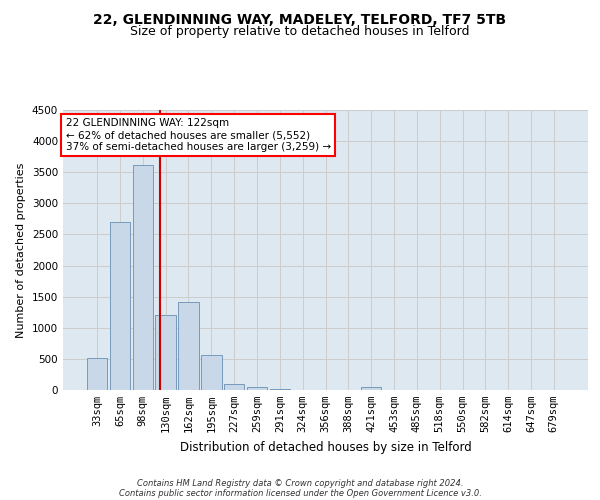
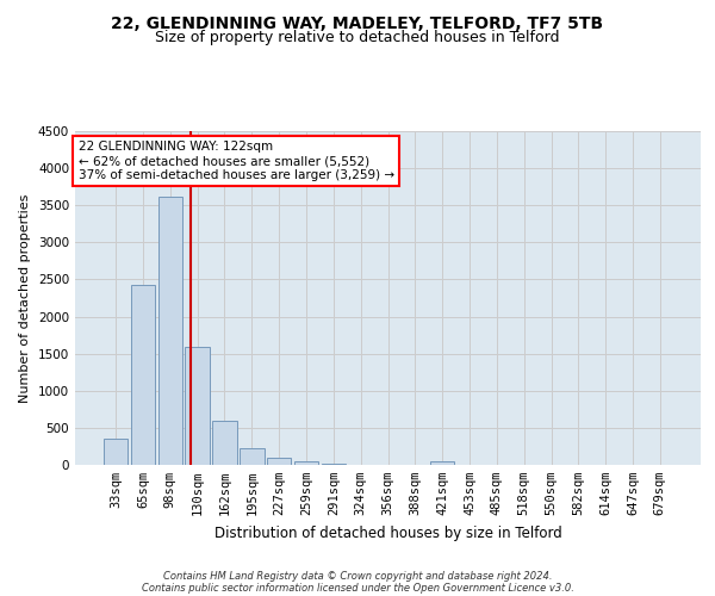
33sqm: 520 -> 350
65sqm: 2700 -> 2420
130sqm: 1200 -> 1590
162sqm: 1420 -> 600
195sqm: 560 -> 230
